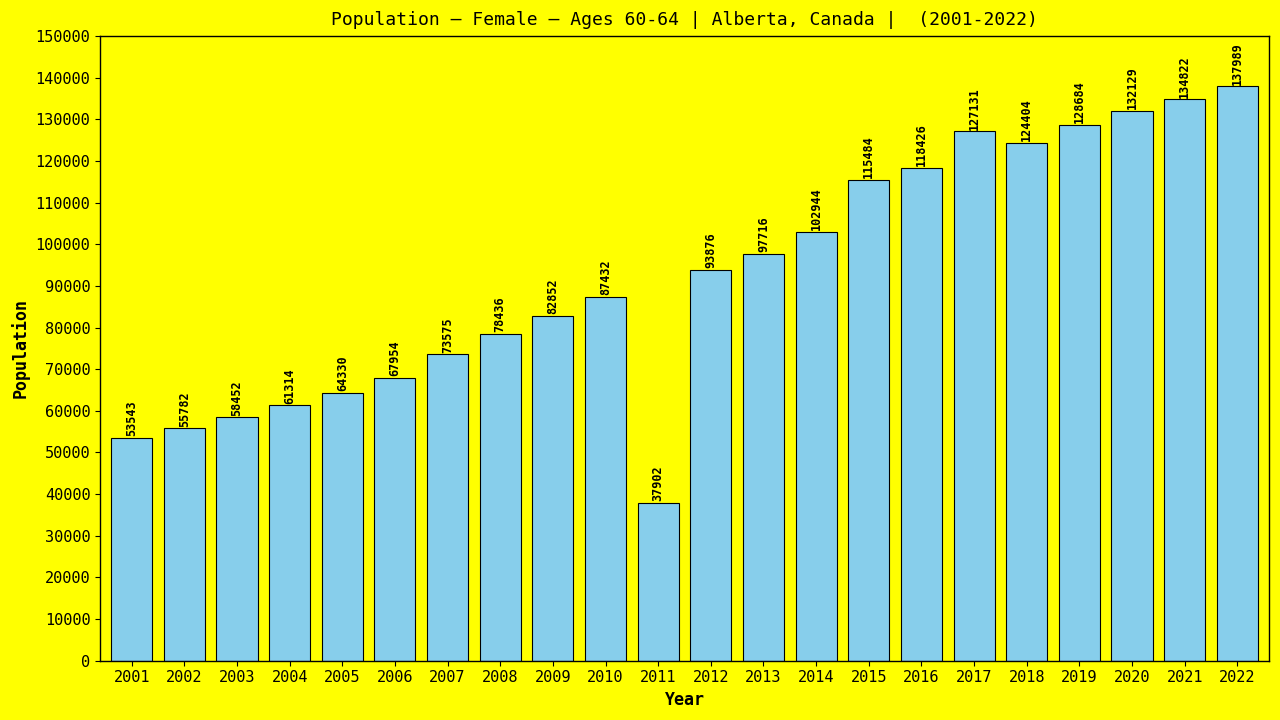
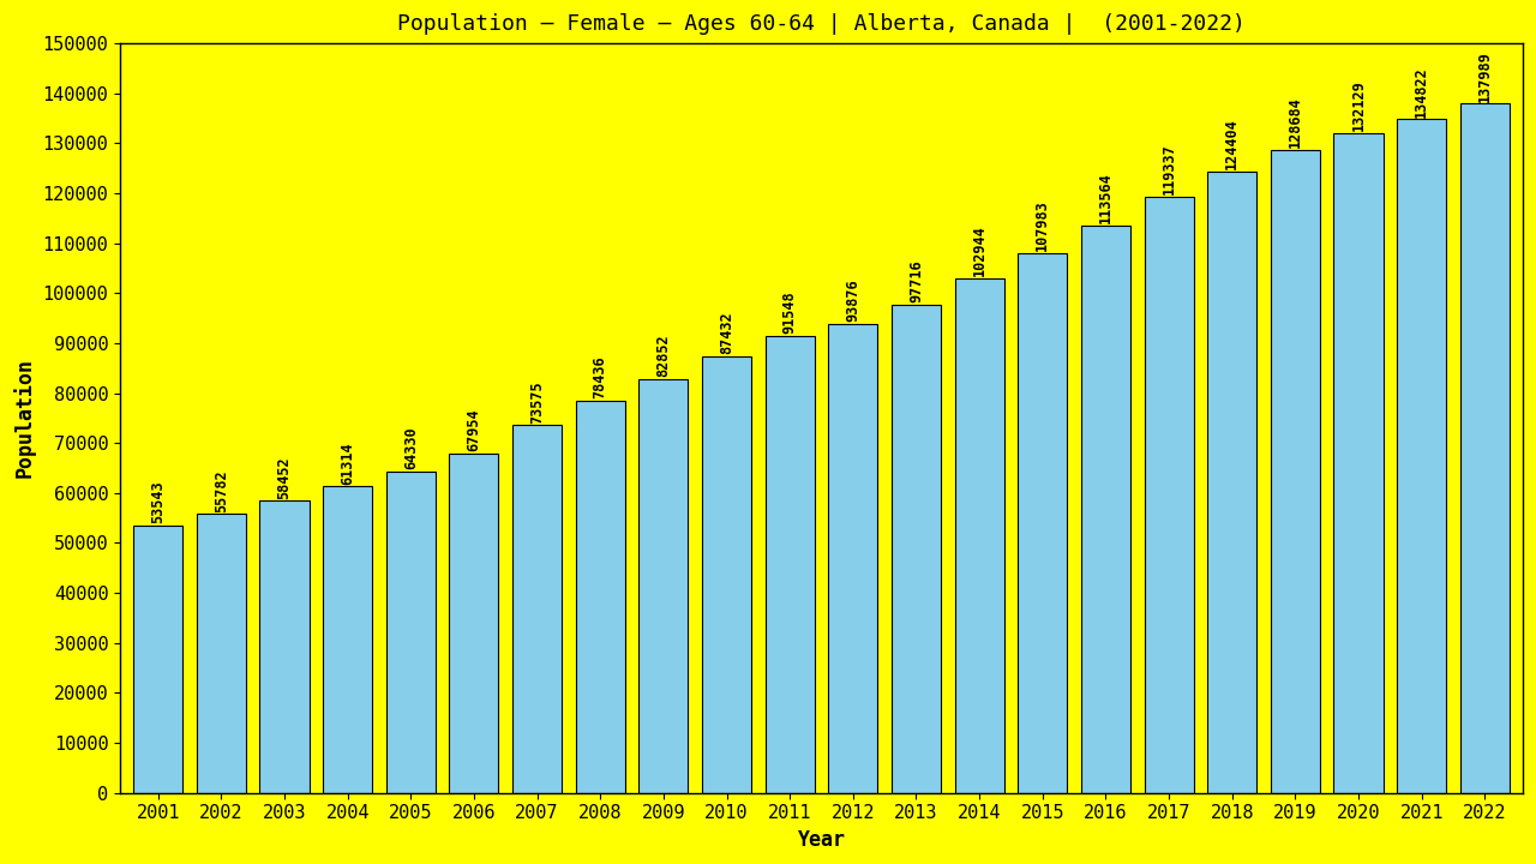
2011: 37902 -> 91548
2015: 115484 -> 107983
2016: 118426 -> 113564
2017: 127131 -> 119337
